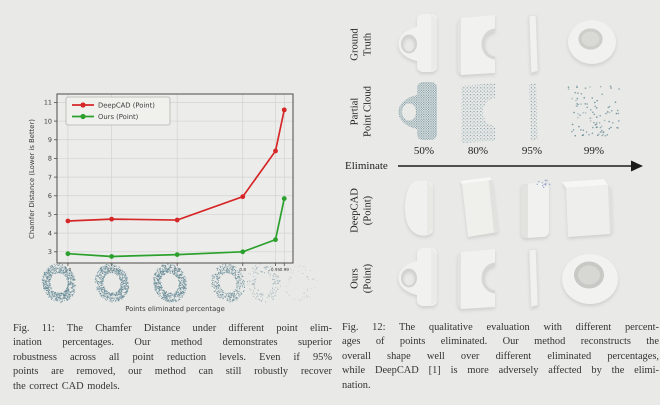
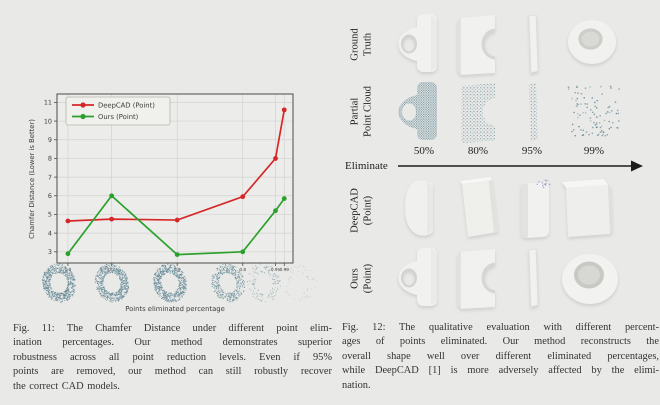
Ours (Point)/0.2: 2.8 -> 6.0
DeepCAD (Point)/0.95: 8.4 -> 8.0
Ours (Point)/0.95: 3.6 -> 5.2
